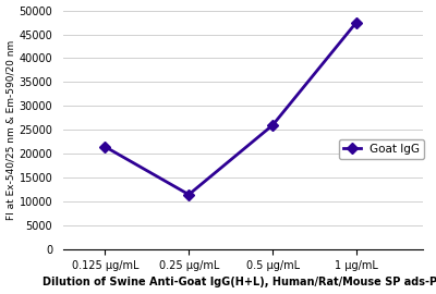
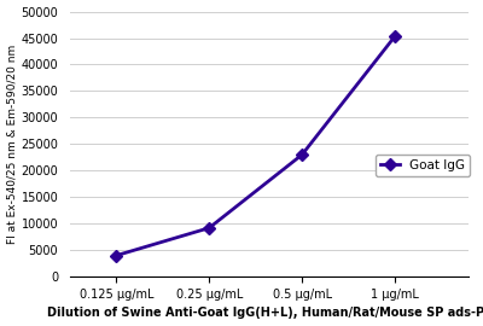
0.125 μg/mL: 21500 -> 4000
0.25 μg/mL: 11500 -> 9200
0.5 μg/mL: 26000 -> 23000
1 μg/mL: 47500 -> 45300
